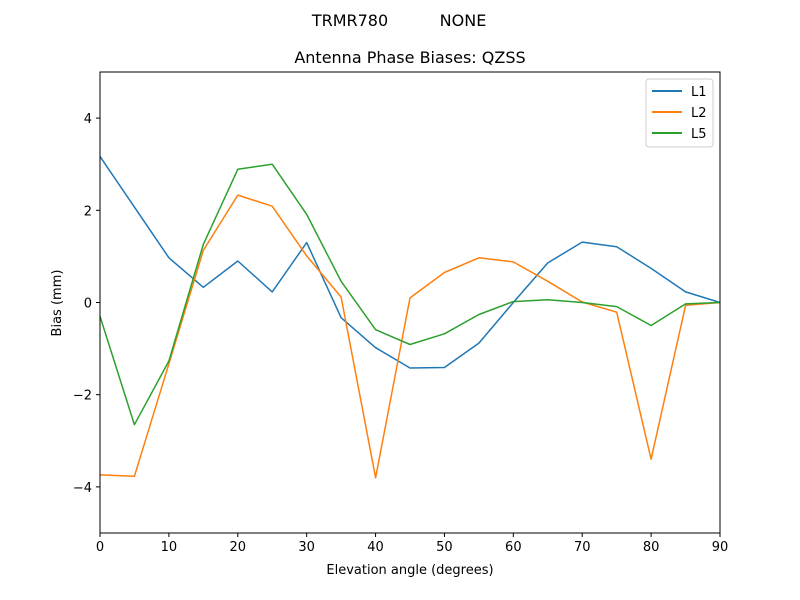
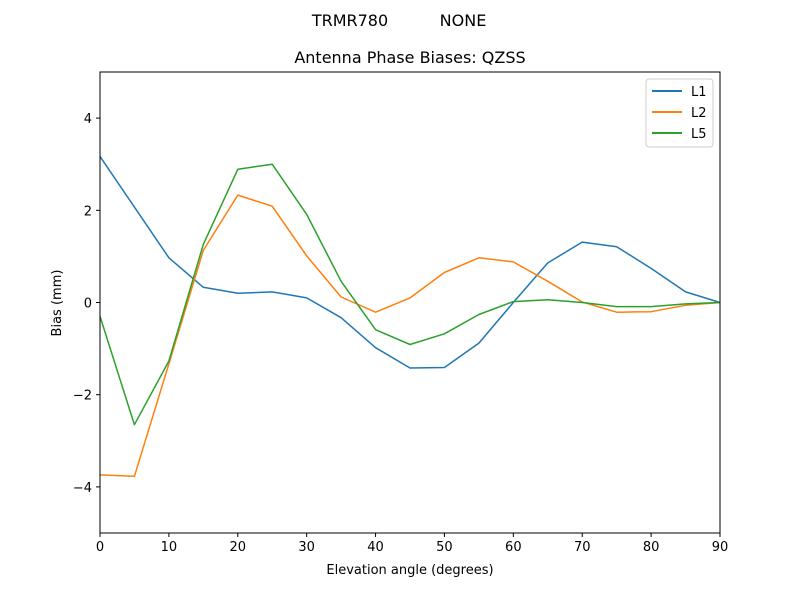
L1/20: 0.9 -> 0.2
L1/30: 1.3 -> 0.1
L2/40: -3.8 -> -0.2
L2/80: -3.4 -> -0.2
L5/80: -0.5 -> -0.1
